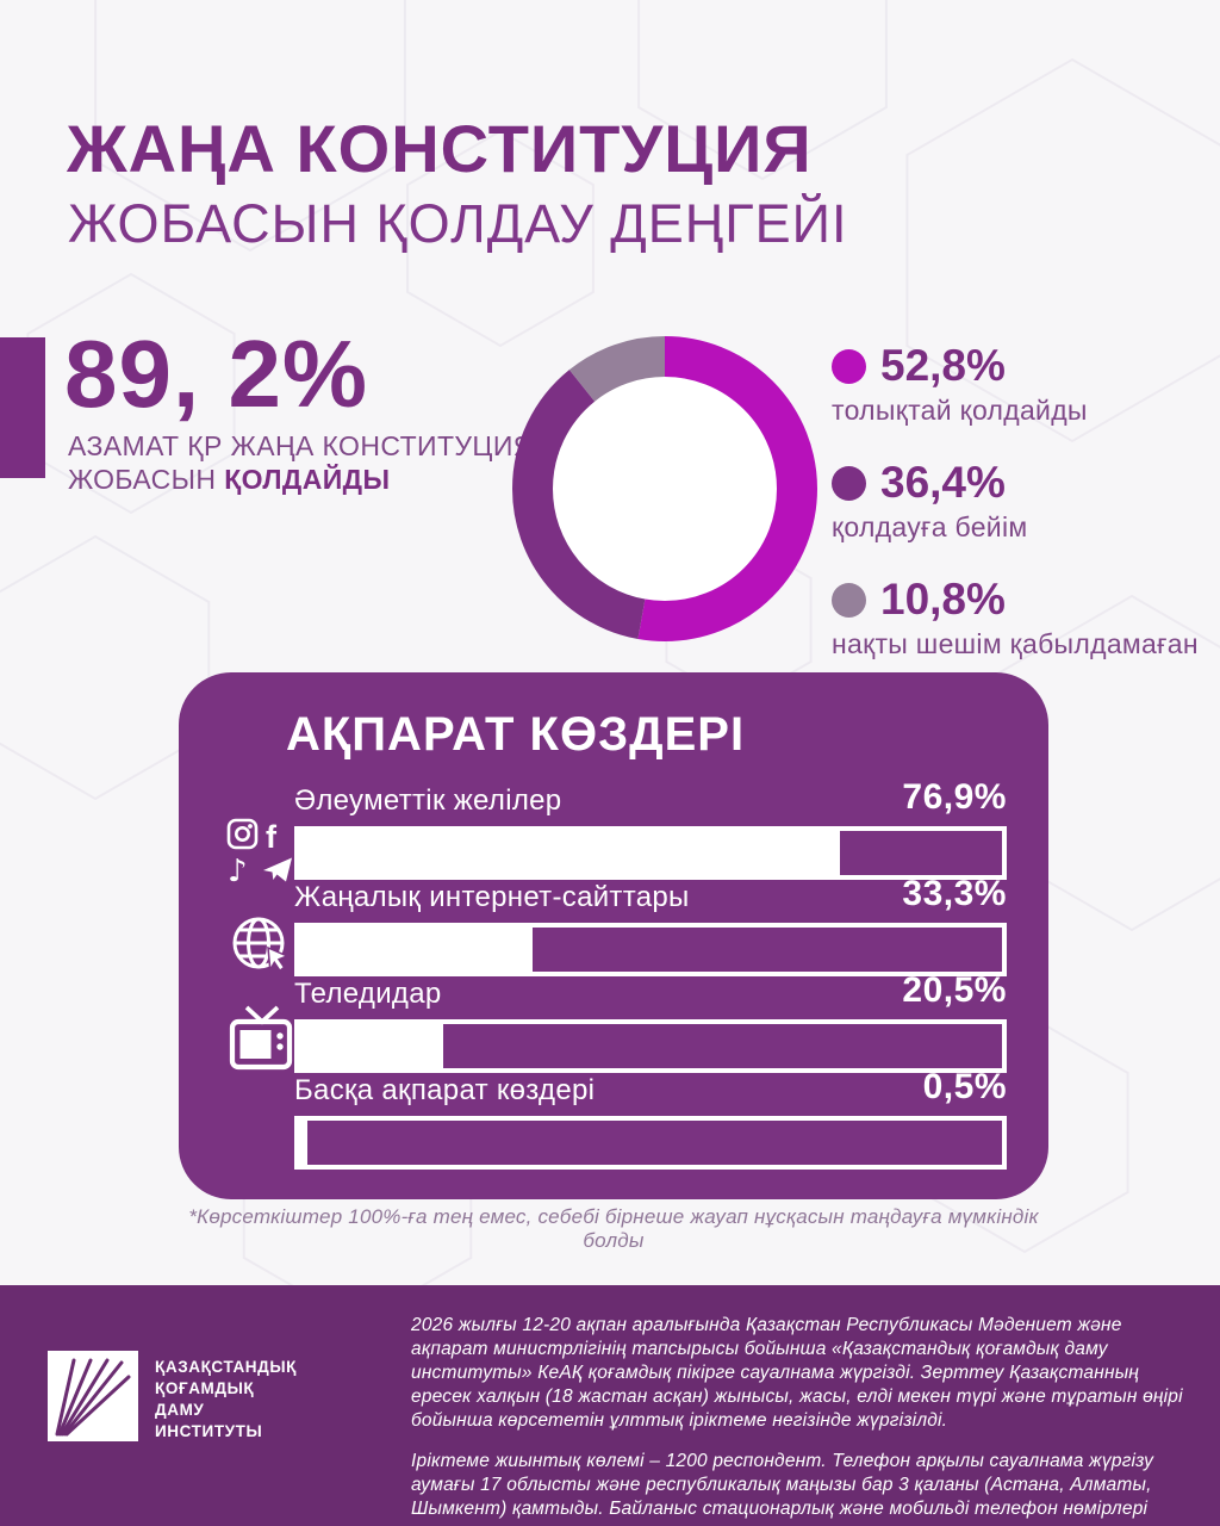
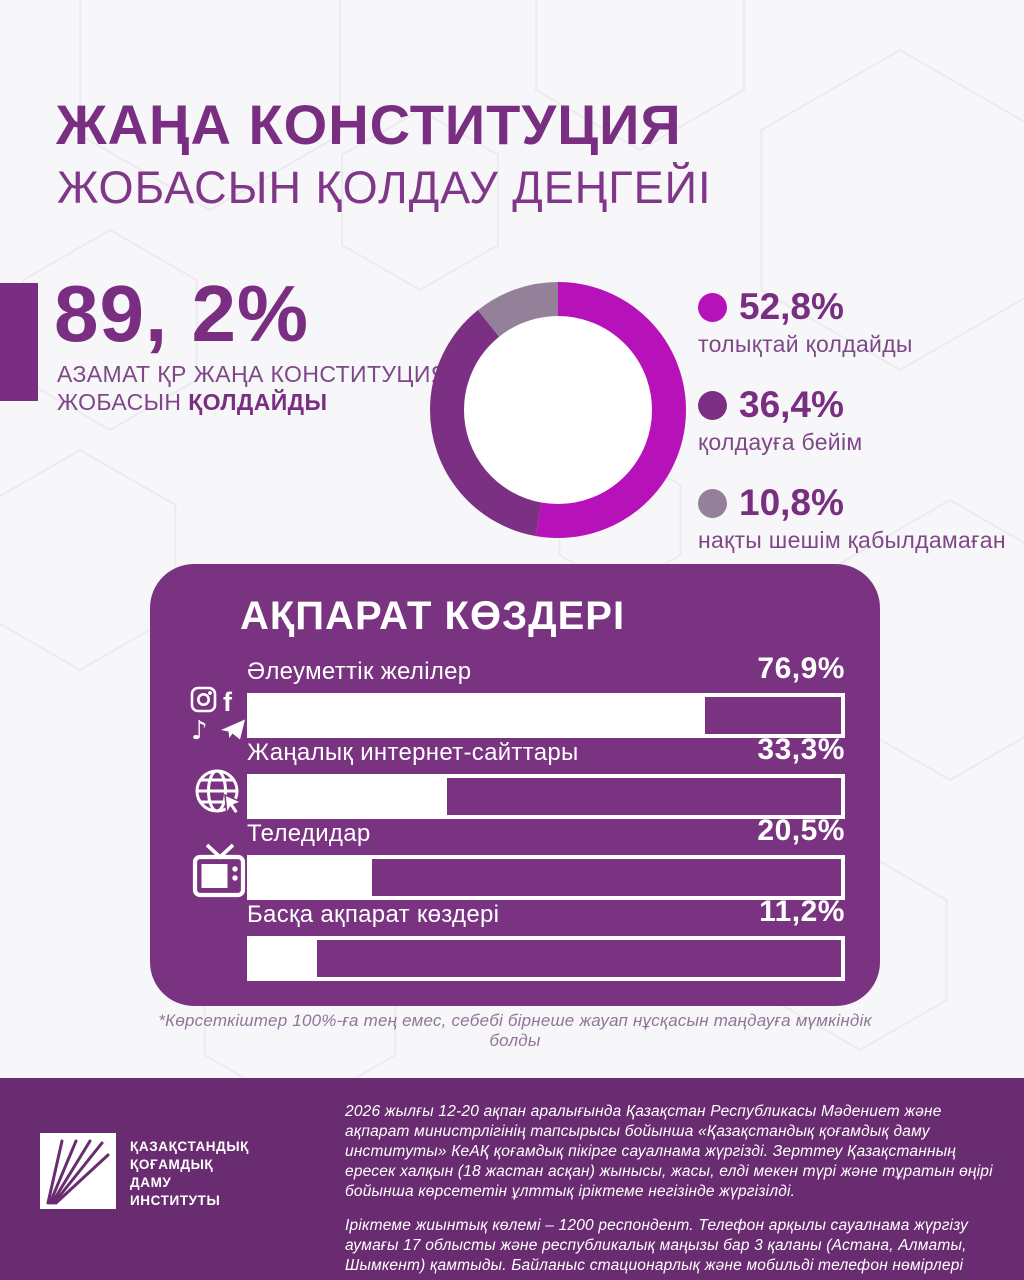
АҚПАРАТ КӨЗДЕРІ/Басқа ақпарат көздері: 0,5% -> 11,2%
